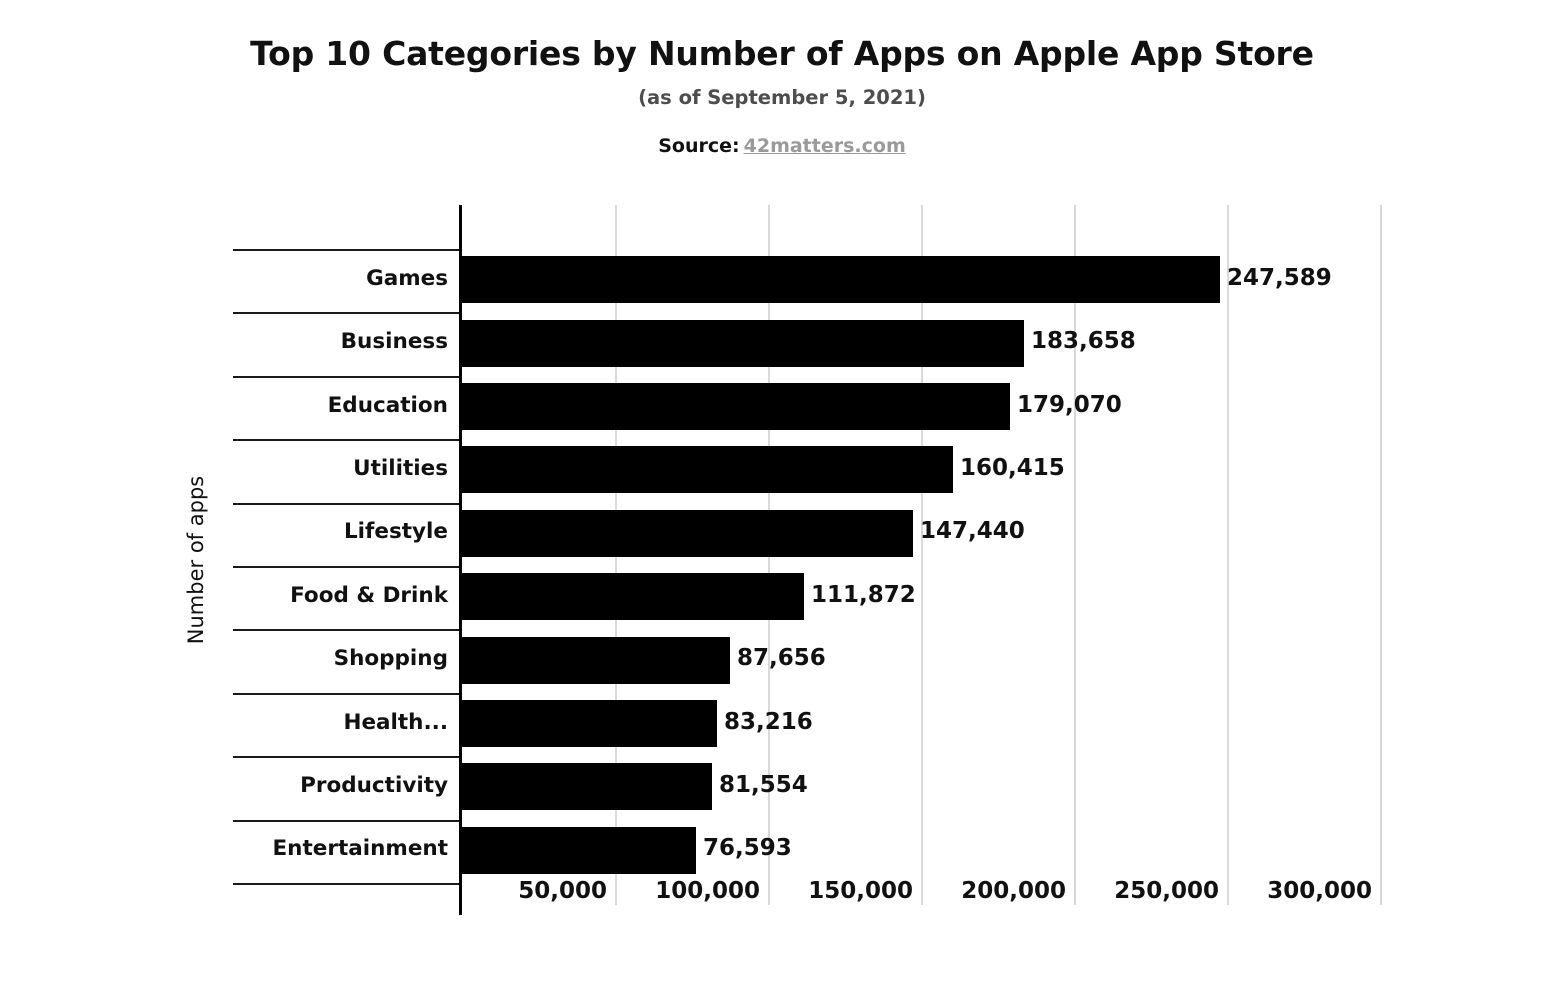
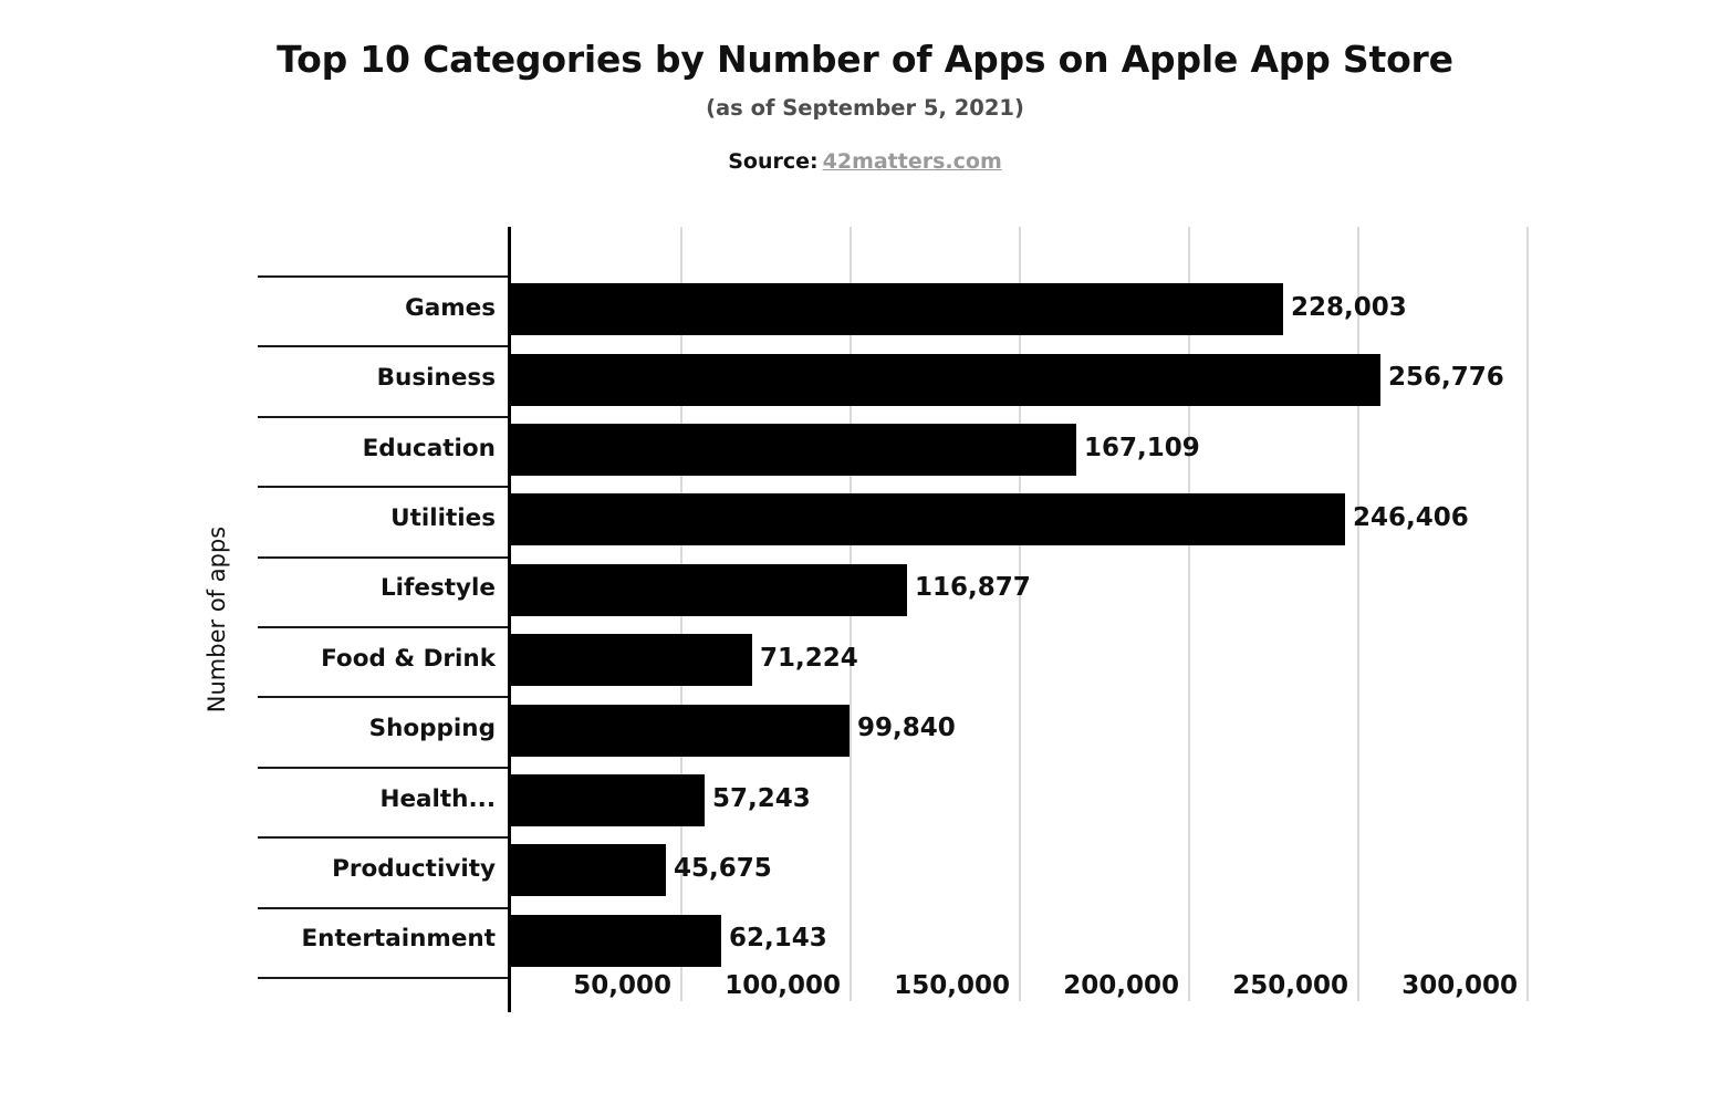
Games: 247,589 -> 228,003
Business: 183,658 -> 256,776
Education: 179,070 -> 167,109
Utilities: 160,415 -> 246,406
Lifestyle: 147,440 -> 116,877
Food & Drink: 111,872 -> 71,224
Shopping: 87,656 -> 99,840
Health...: 83,216 -> 57,243
Productivity: 81,554 -> 45,675
Entertainment: 76,593 -> 62,143
